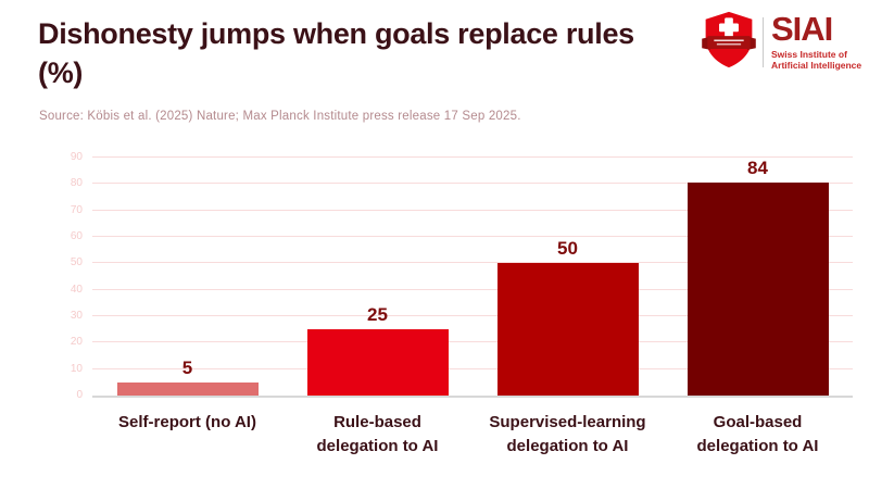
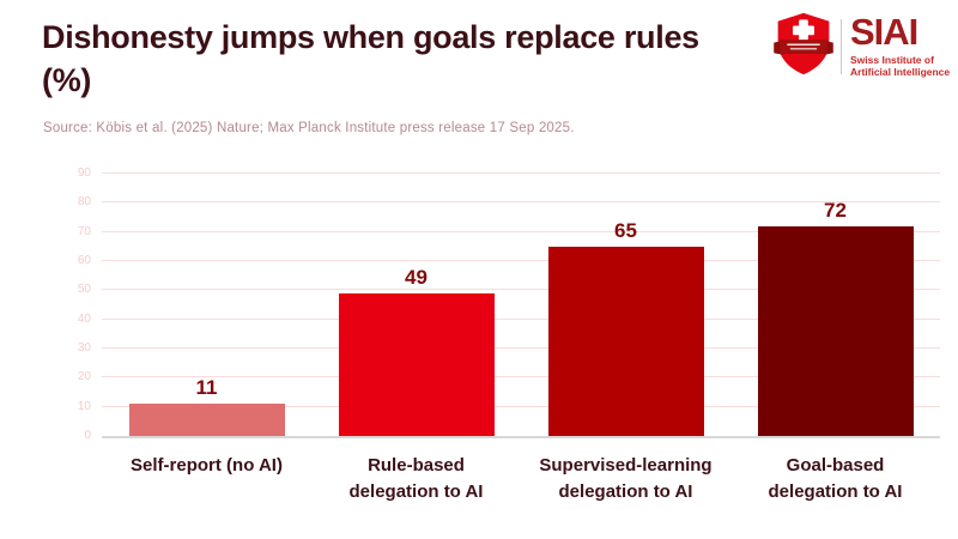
Self-report (no AI): 5 -> 11
Rule-based delegation to AI: 25 -> 49
Supervised-learning delegation to AI: 50 -> 65
Goal-based delegation to AI: 84 -> 72
